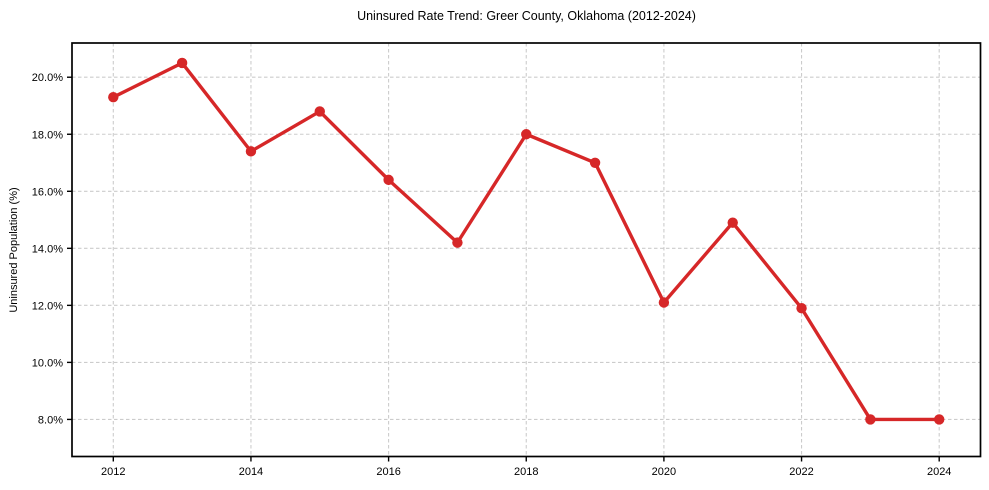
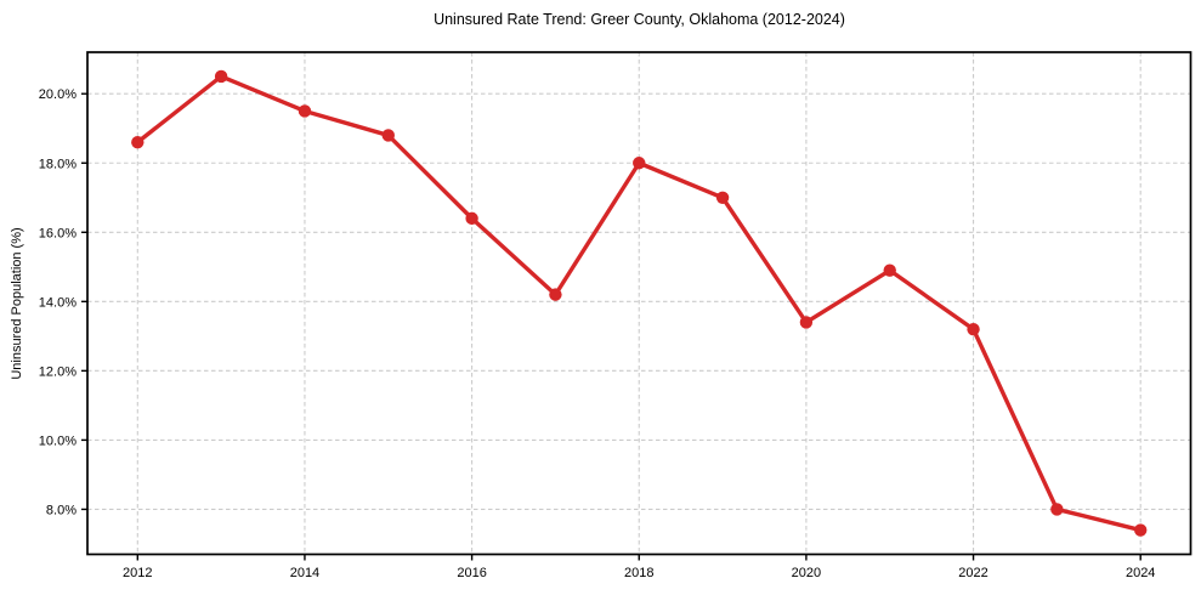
2012: 19.3% -> 18.6%
2014: 17.4% -> 19.5%
2020: 12.1% -> 13.4%
2022: 11.9% -> 13.2%
2024: 8.0% -> 7.4%
